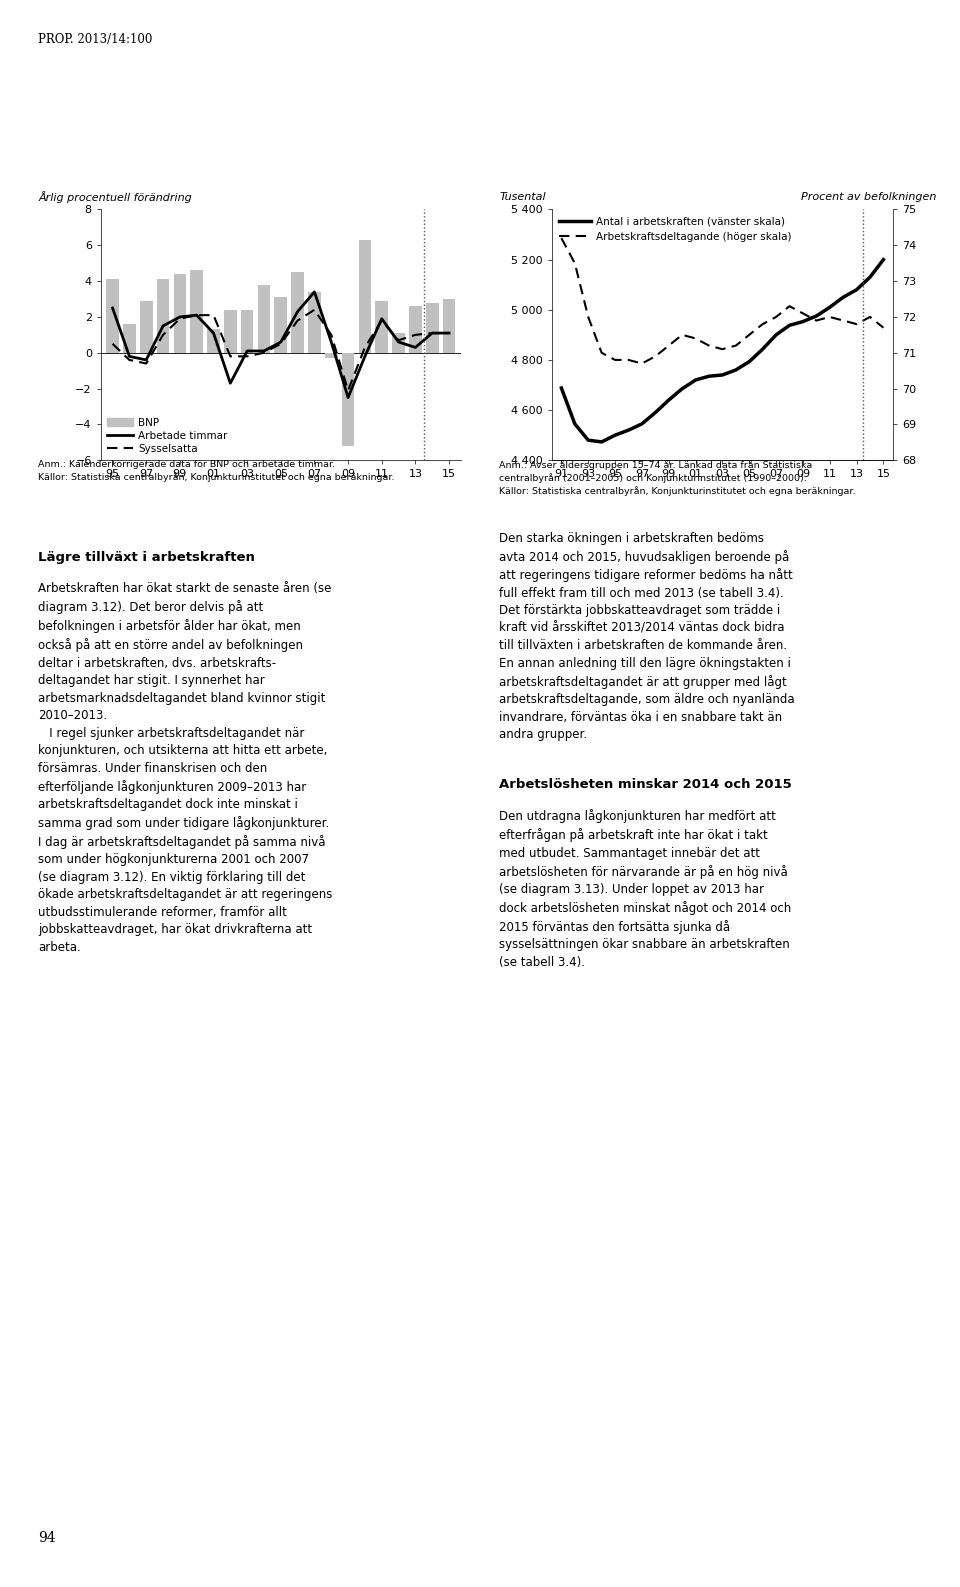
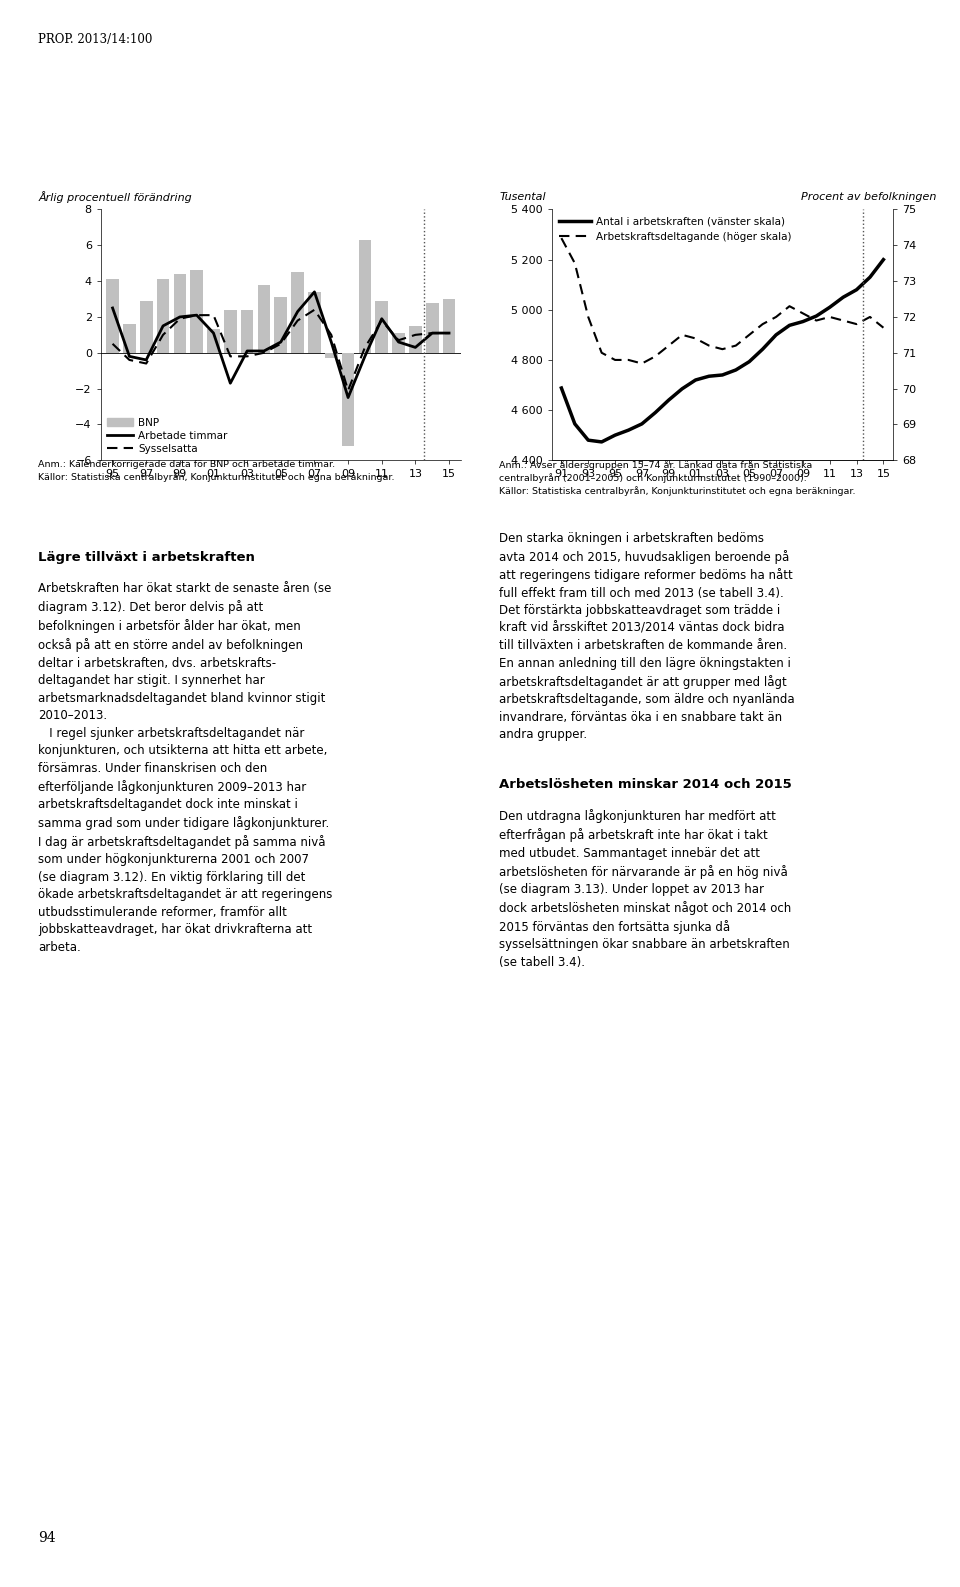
BNP/13: 2.6 -> 1.5
